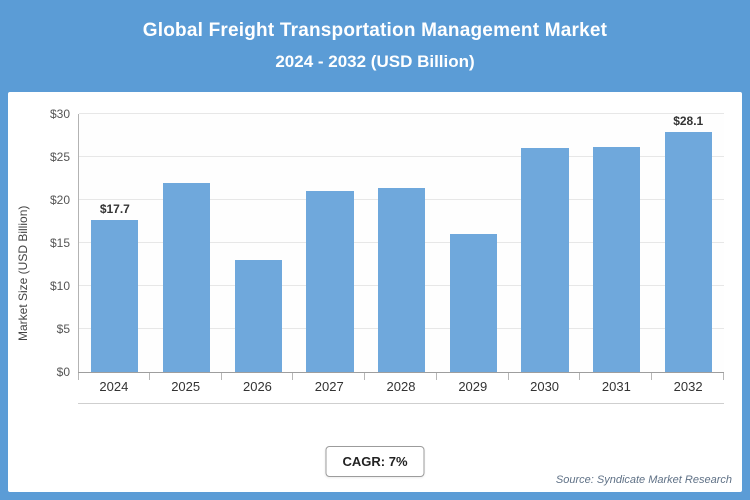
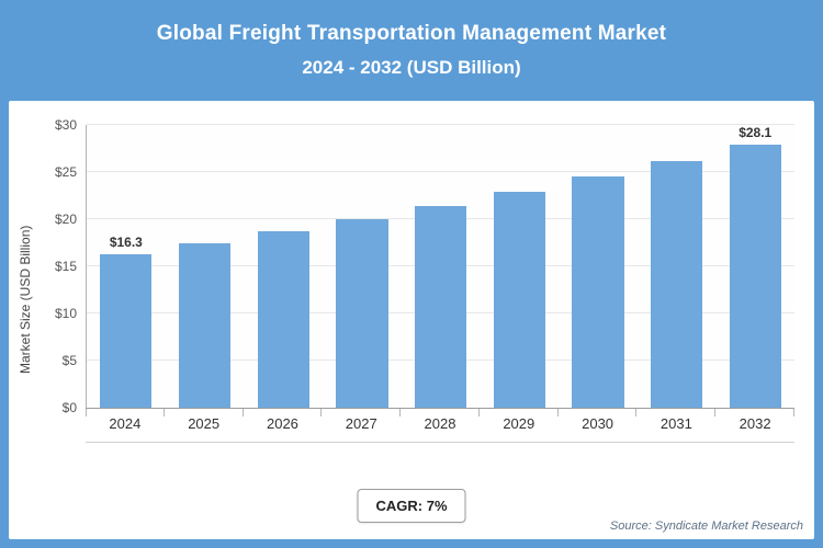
2024: $17.7 -> $16.3
2025: $22 -> $18
2026: $13 -> $19
2027: $21 -> $20
2029: $16 -> $23
2030: $26 -> $24
